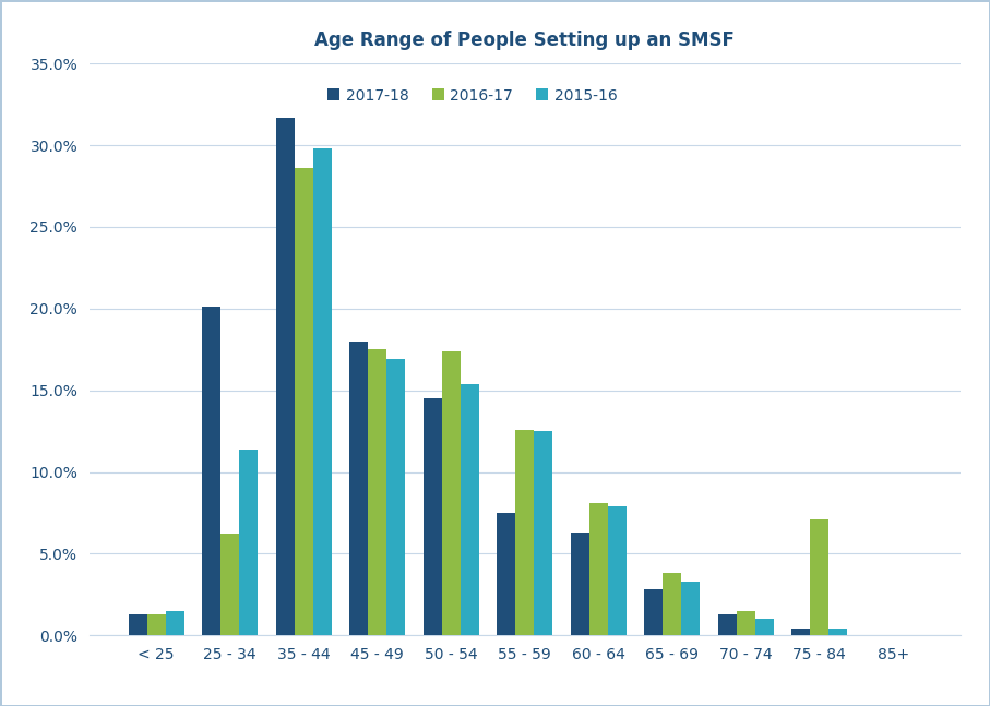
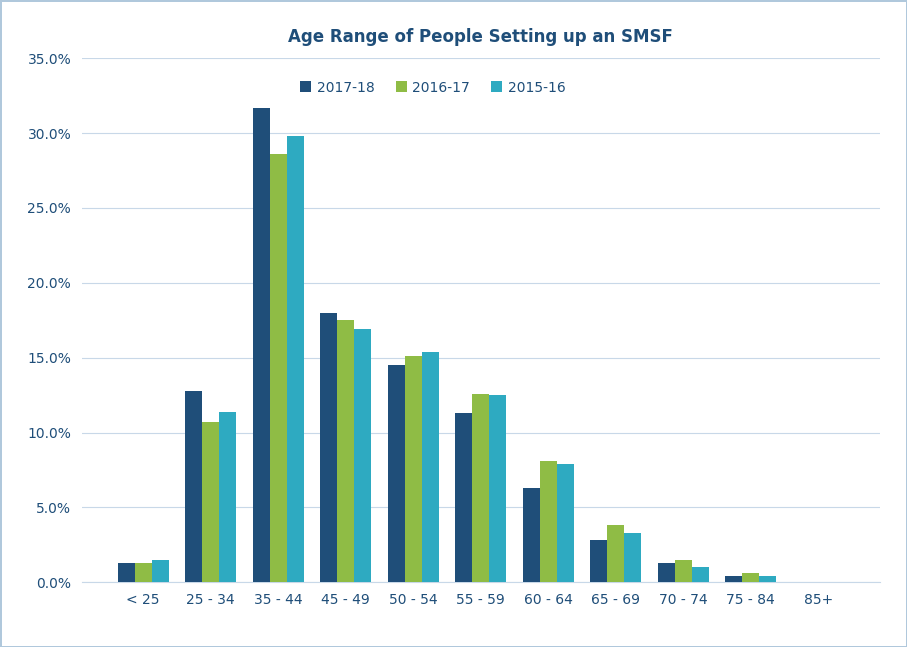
2017-18/25 - 34: 20.1% -> 12.8%
2016-17/25 - 34: 6.2% -> 10.7%
2016-17/50 - 54: 17.4% -> 15.1%
2017-18/55 - 59: 7.5% -> 11.3%
2016-17/75 - 84: 7.1% -> 0.6%
